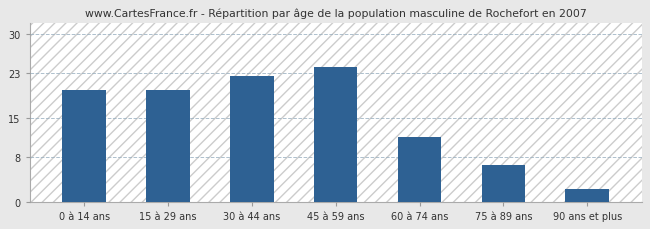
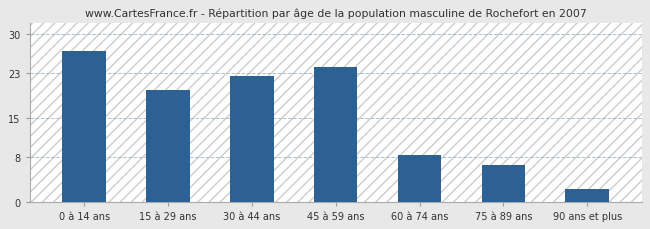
0 à 14 ans: 20.0 -> 27.0
60 à 74 ans: 11.5 -> 8.4
